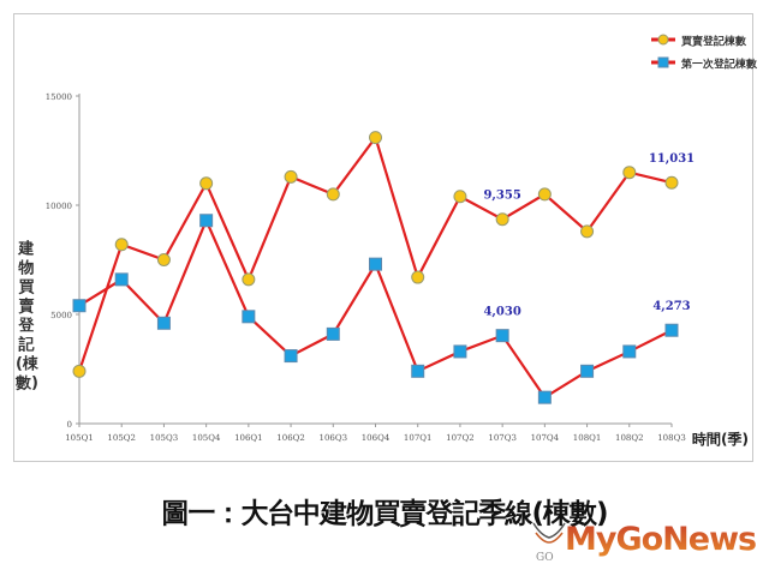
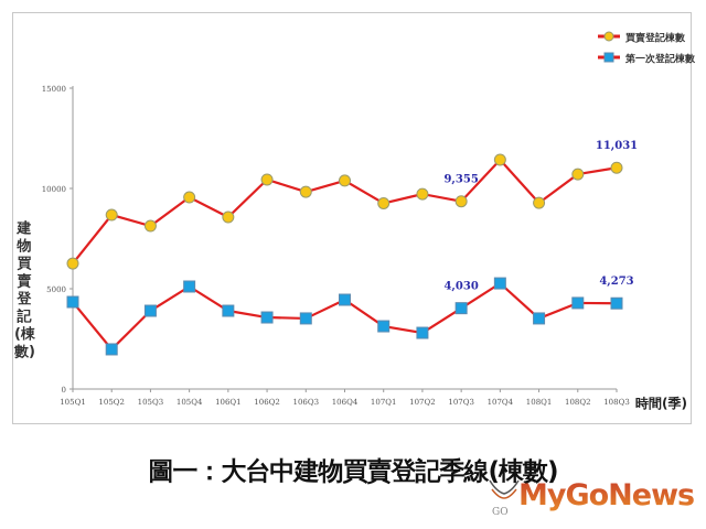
買賣登記棟數/105Q1: 2400 -> 6300
第一次登記棟數/105Q1: 5400 -> 4300
買賣登記棟數/105Q2: 8200 -> 8700
第一次登記棟數/105Q2: 6600 -> 2000
買賣登記棟數/105Q3: 7500 -> 8100
第一次登記棟數/105Q3: 4600 -> 3900
買賣登記棟數/105Q4: 11000 -> 9600
第一次登記棟數/105Q4: 9300 -> 5100
買賣登記棟數/106Q1: 6600 -> 8600
第一次登記棟數/106Q1: 4900 -> 3900
買賣登記棟數/106Q2: 11300 -> 10400
第一次登記棟數/106Q2: 3100 -> 3600
買賣登記棟數/106Q3: 10500 -> 9800
第一次登記棟數/106Q3: 4100 -> 3500
買賣登記棟數/106Q4: 13100 -> 10400
第一次登記棟數/106Q4: 7300 -> 4400
買賣登記棟數/107Q1: 6700 -> 9300
第一次登記棟數/107Q1: 2400 -> 3100
買賣登記棟數/107Q2: 10400 -> 9700
第一次登記棟數/107Q2: 3300 -> 2800
買賣登記棟數/107Q4: 10500 -> 11400
第一次登記棟數/107Q4: 1200 -> 5300
買賣登記棟數/108Q1: 8800 -> 9300
第一次登記棟數/108Q1: 2400 -> 3500
買賣登記棟數/108Q2: 11500 -> 10700
第一次登記棟數/108Q2: 3300 -> 4300
